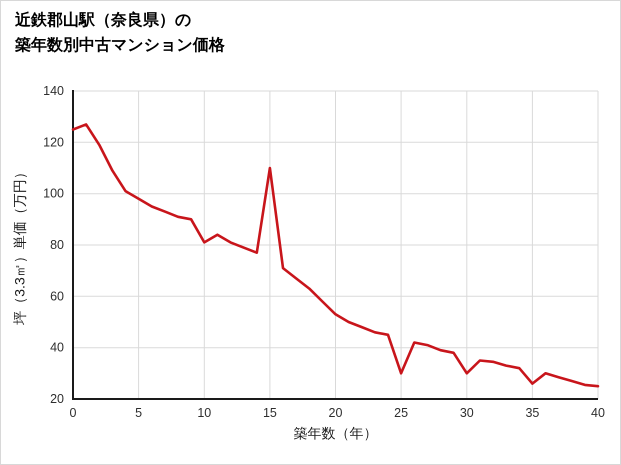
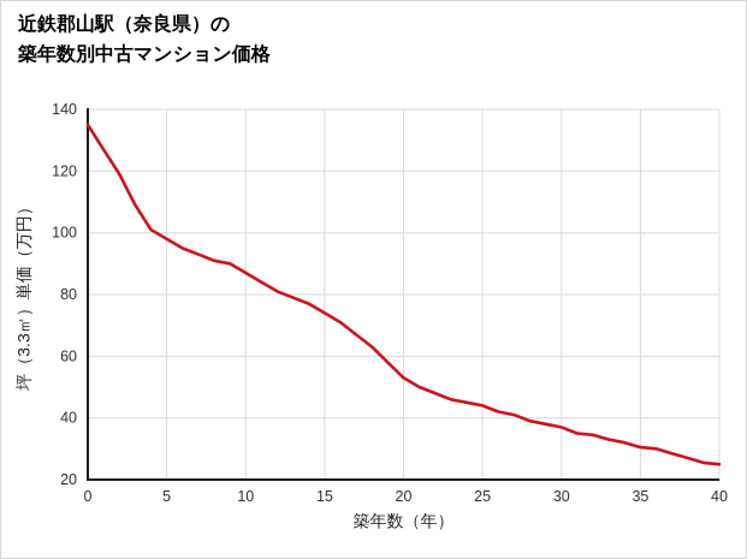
0: 125 -> 135
10: 81 -> 87
15: 110 -> 74
25: 30 -> 44
30: 30 -> 37
35: 26 -> 30
